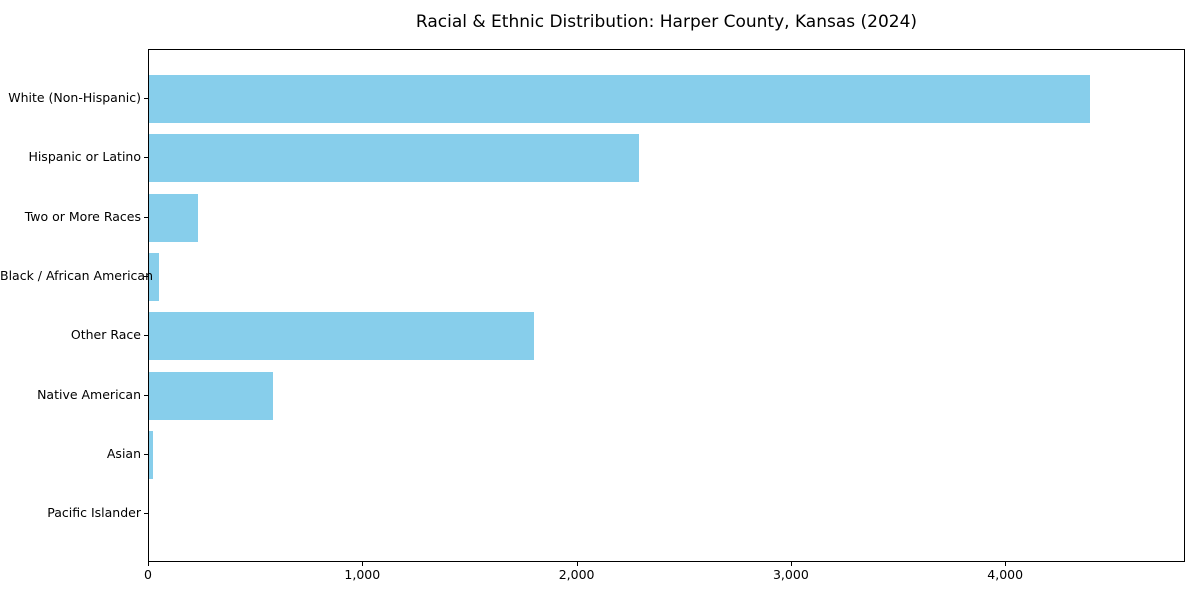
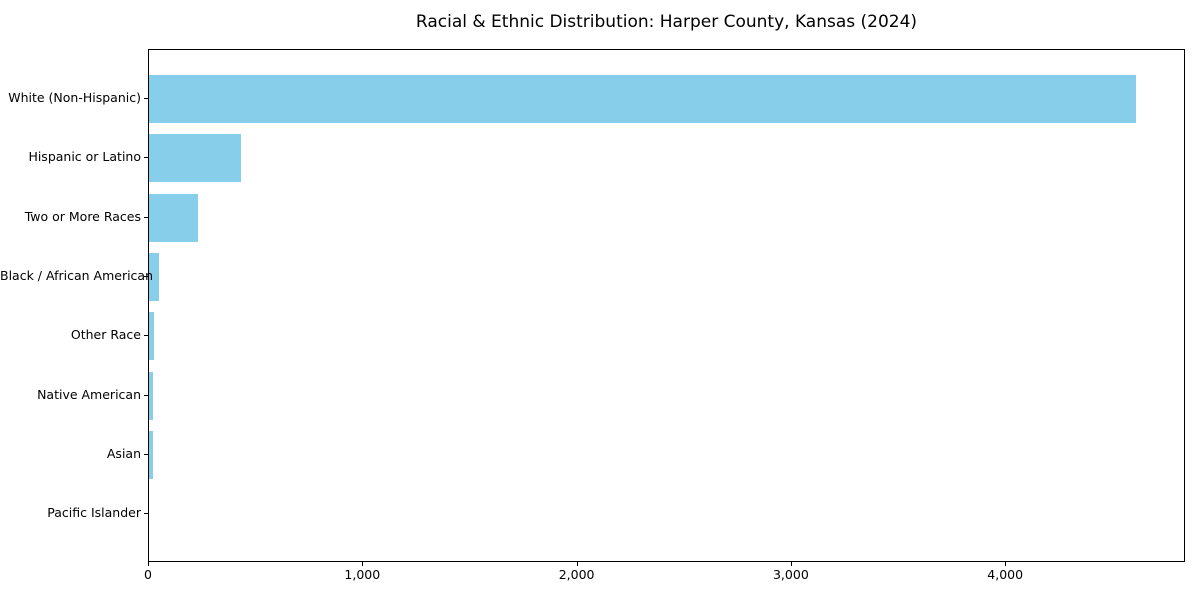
White (Non-Hispanic): 4400 -> 4620
Hispanic or Latino: 2290 -> 430
Other Race: 1800 -> 20
Native American: 580 -> 20
